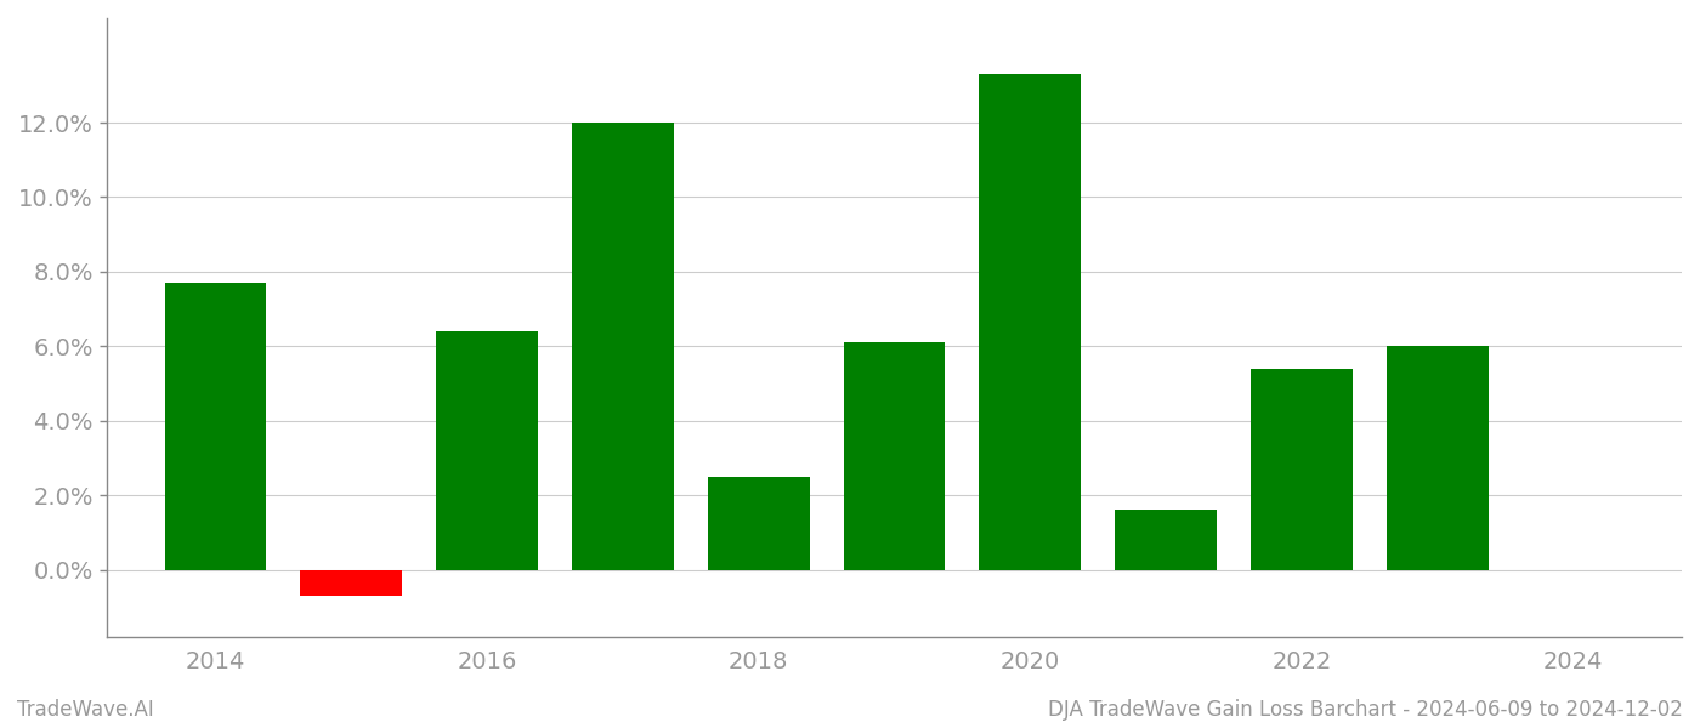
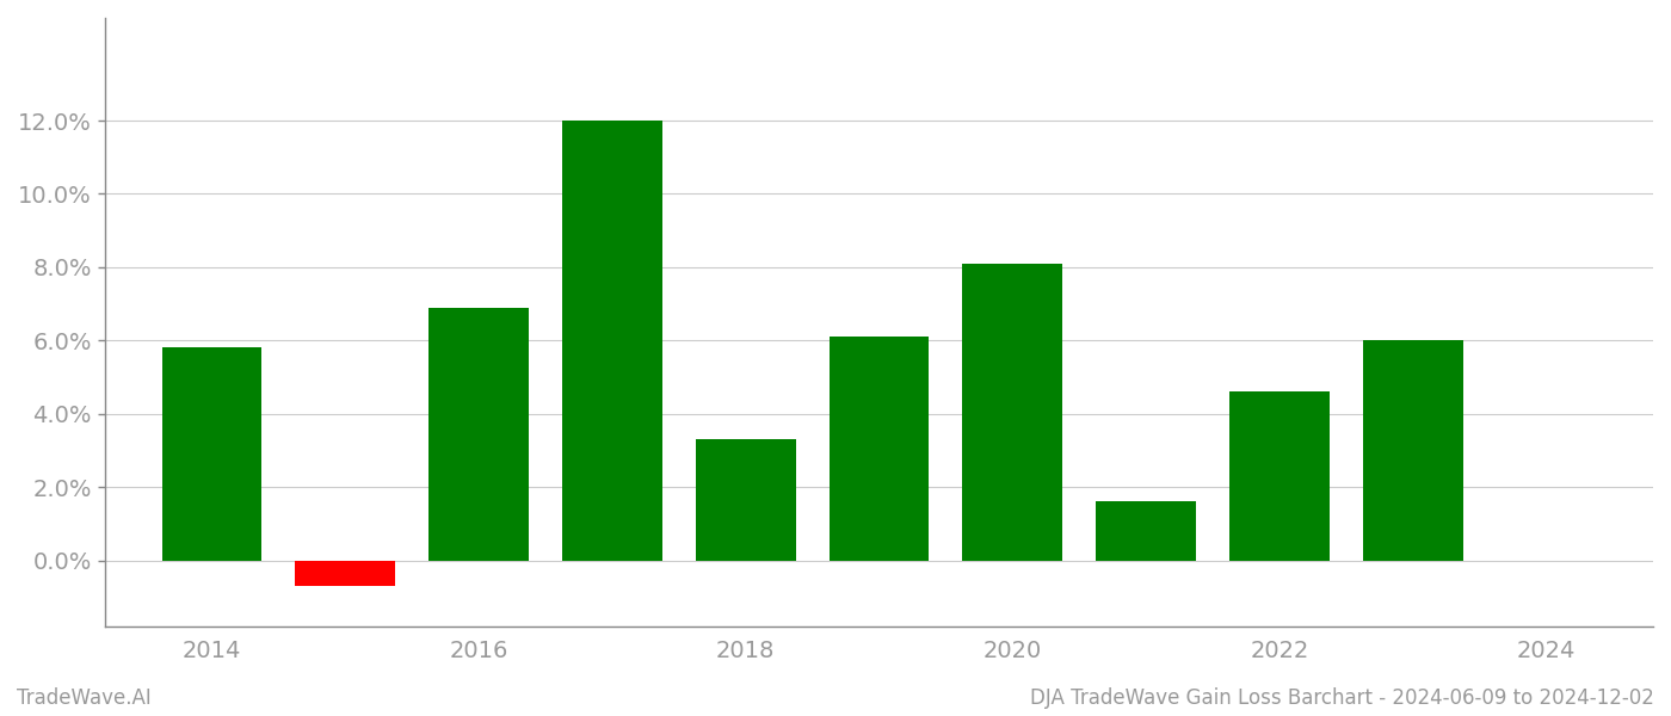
2014: 7.7% -> 5.8%
2016: 6.4% -> 6.9%
2018: 2.5% -> 3.3%
2020: 13.3% -> 8.1%
2022: 5.4% -> 4.6%
